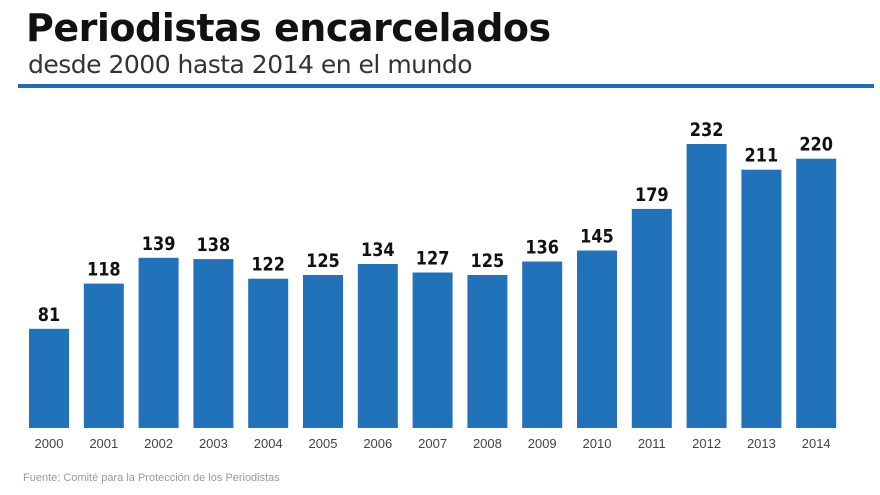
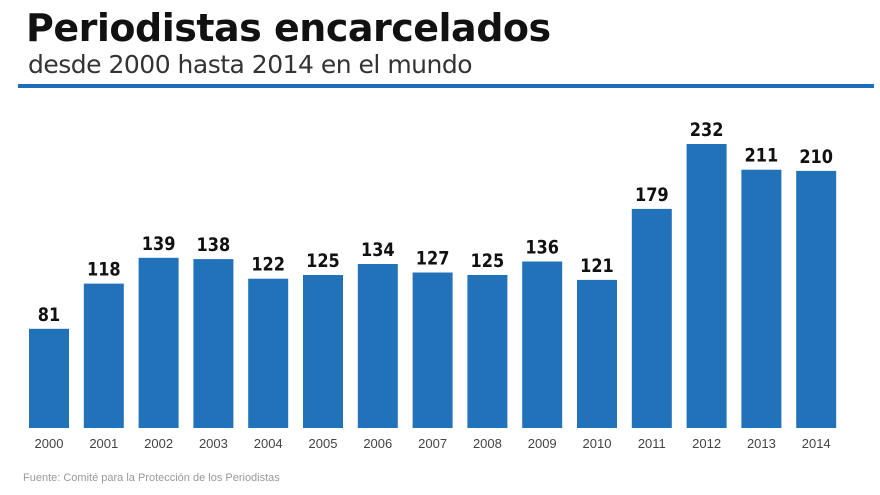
2010: 145 -> 121
2014: 220 -> 210
